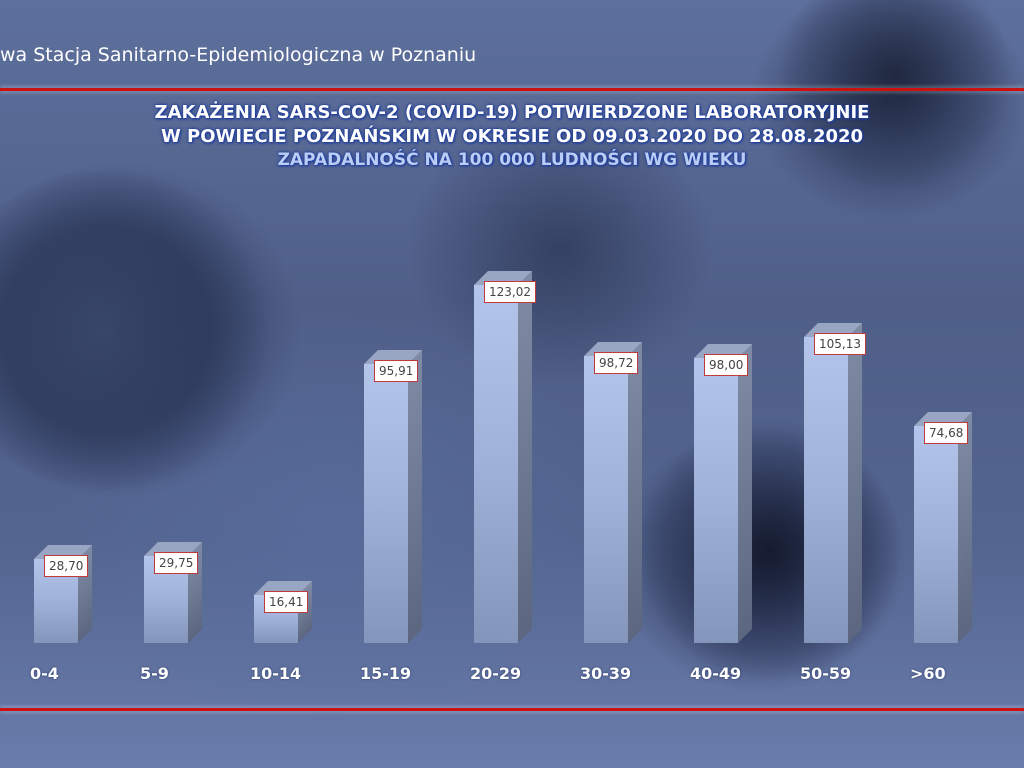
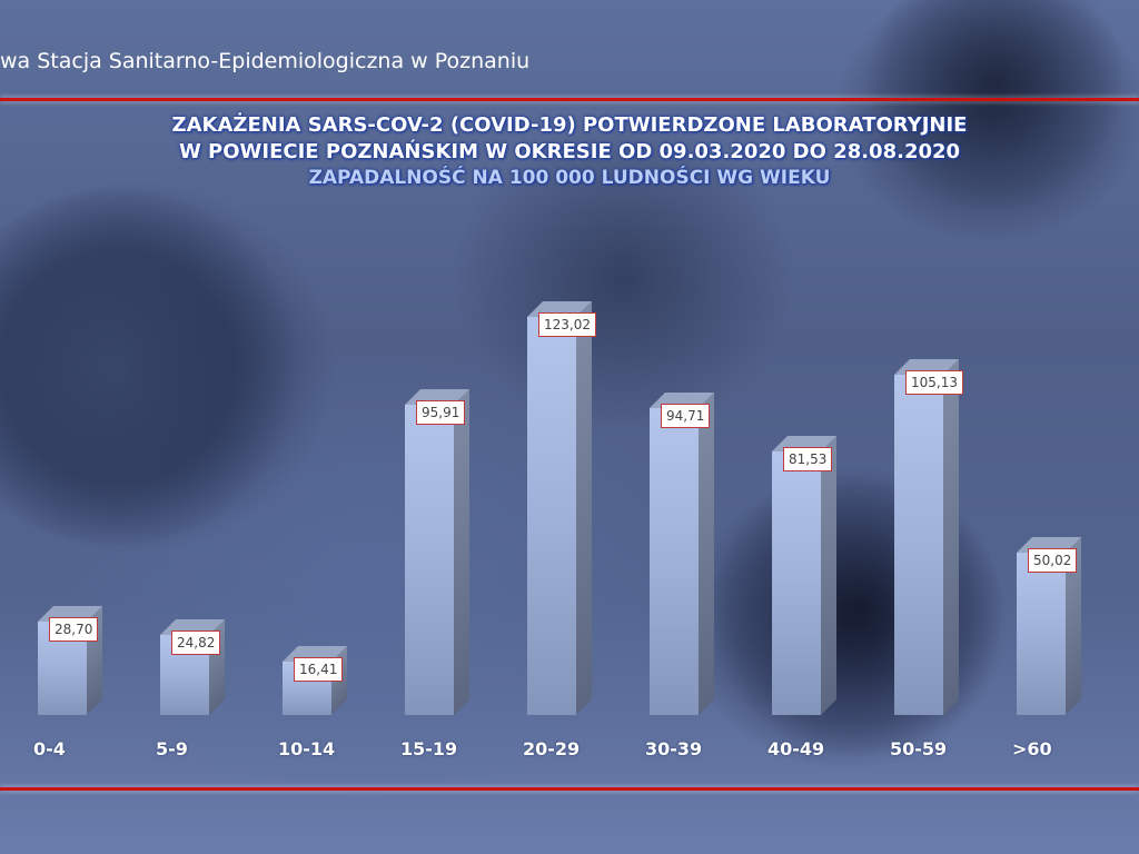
5-9: 29,75 -> 24,82
30-39: 98,72 -> 94,71
40-49: 98,00 -> 81,53
>60: 74,68 -> 50,02
